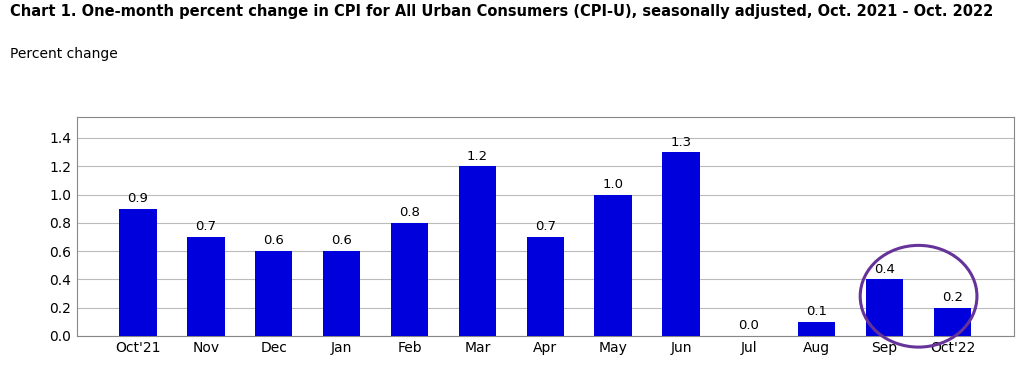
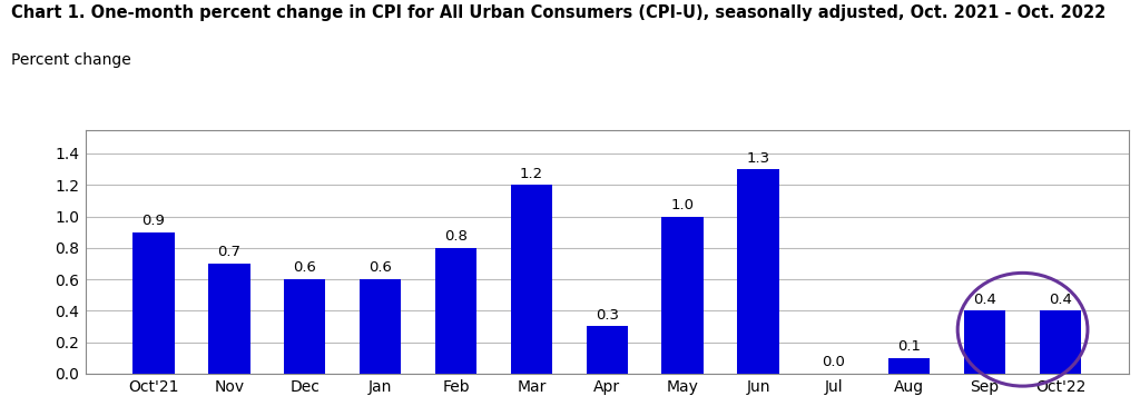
Apr: 0.7 -> 0.3
Oct'22: 0.2 -> 0.4
